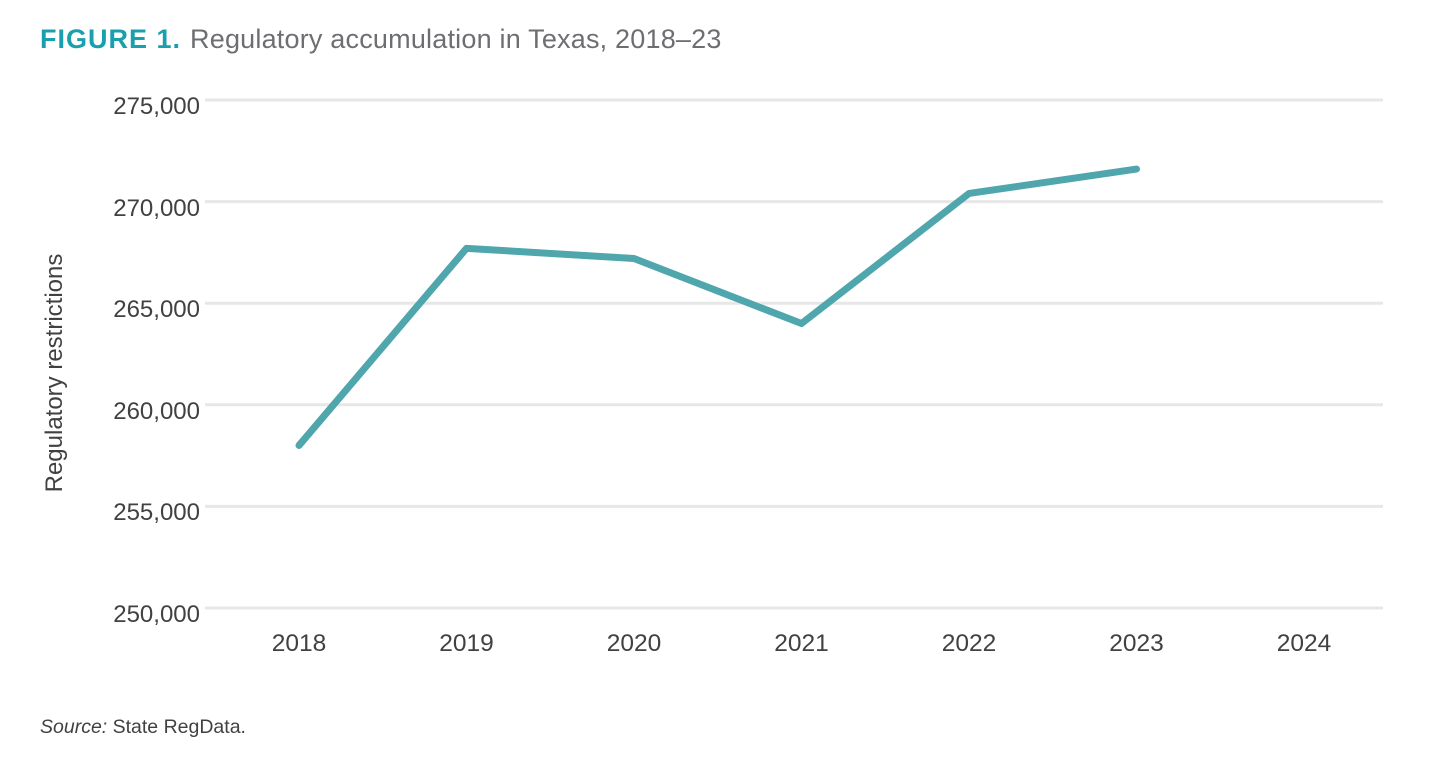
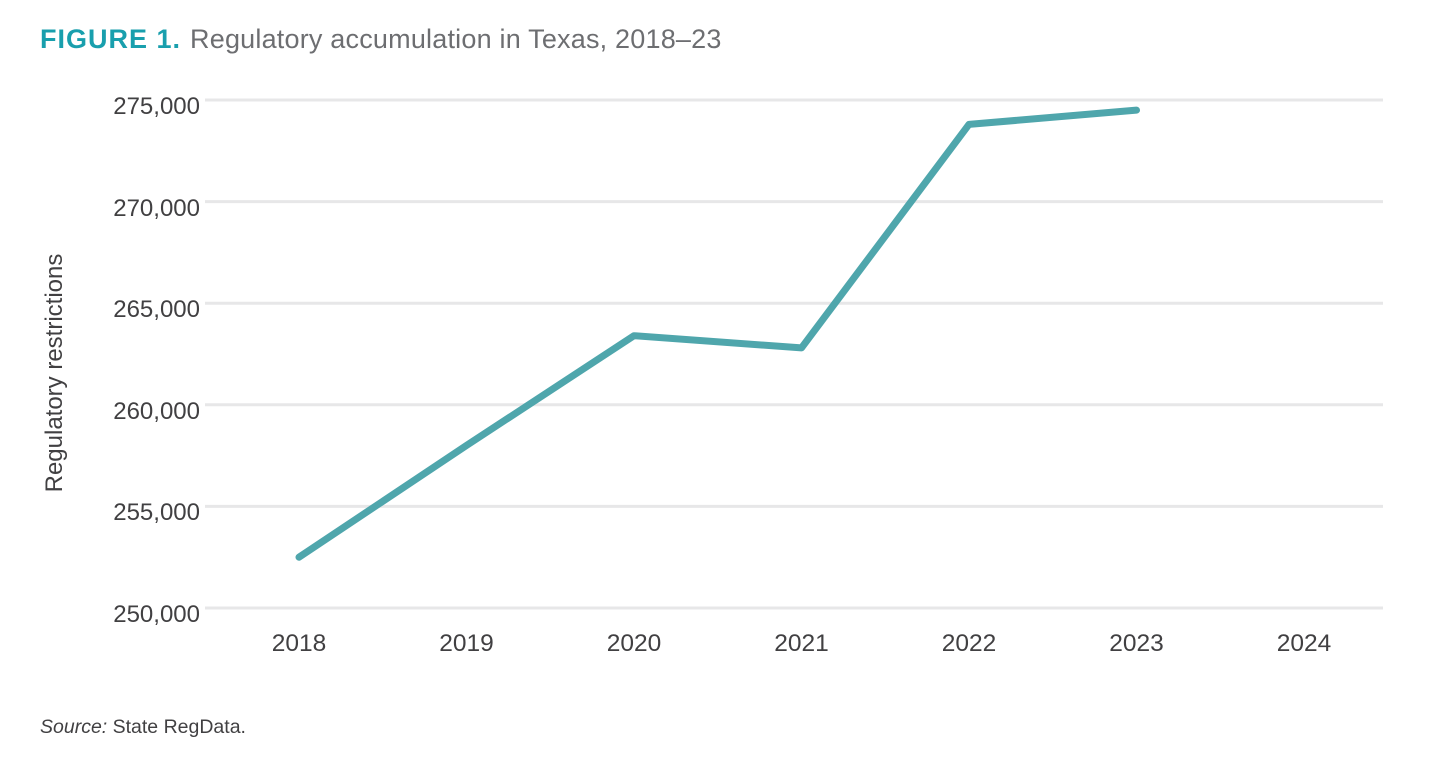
2018: 258000 -> 252500
2019: 267700 -> 258000
2020: 267200 -> 263400
2021: 264000 -> 262800
2022: 270400 -> 273800
2023: 271600 -> 274500
